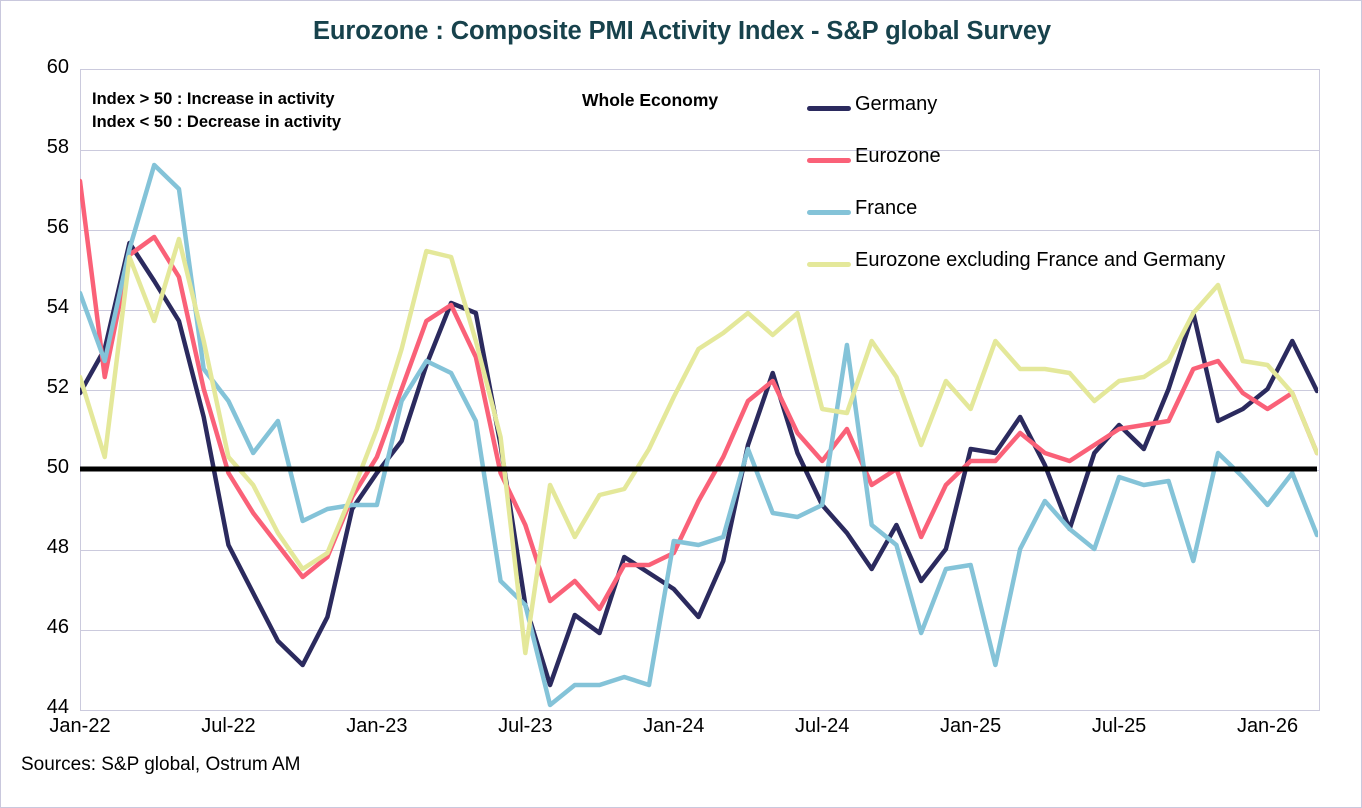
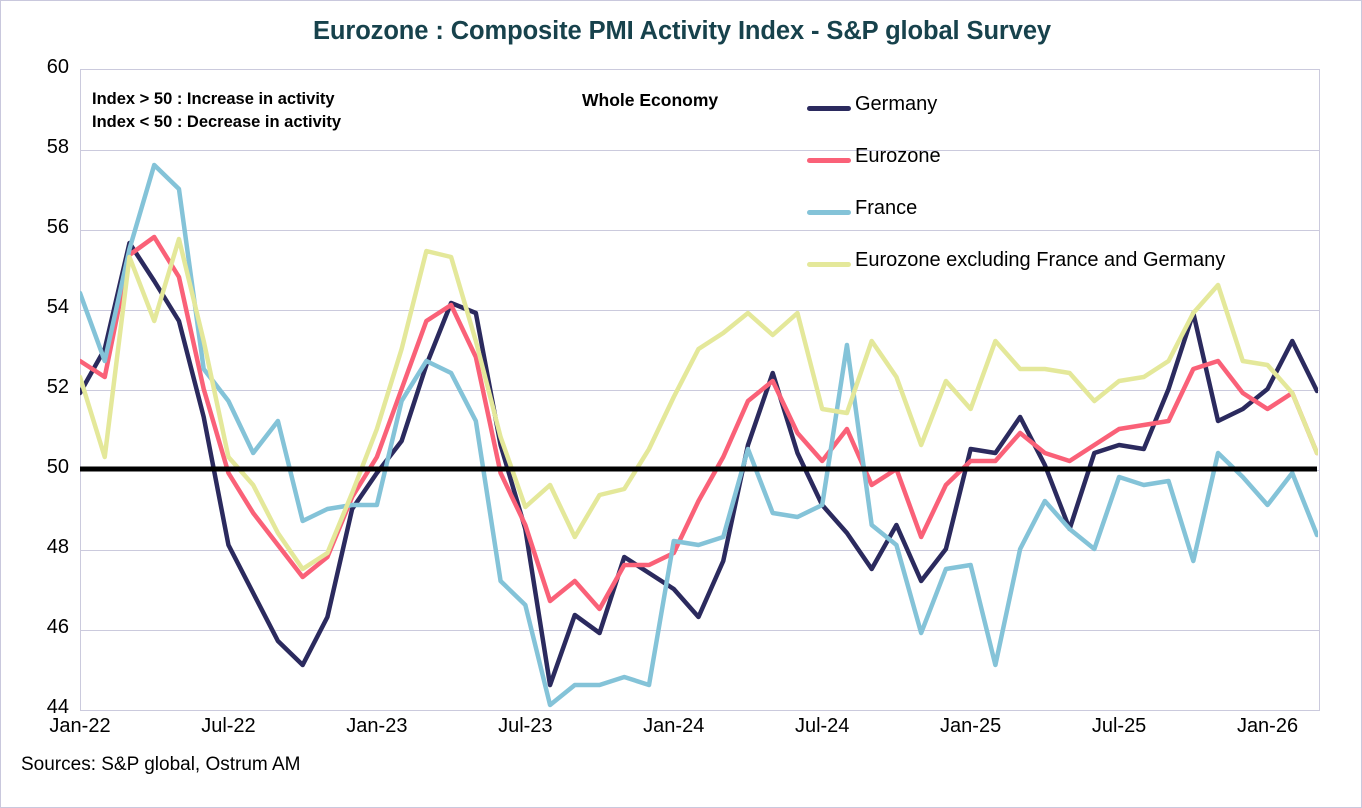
Eurozone/Jan-22: 57.2 -> 52.7
Germany/Jul-23: 46.6 -> 48.5
Eurozone excluding France and Germany/Jul-23: 45.4 -> 49.0
Germany/Jul-25: 51.1 -> 50.6
